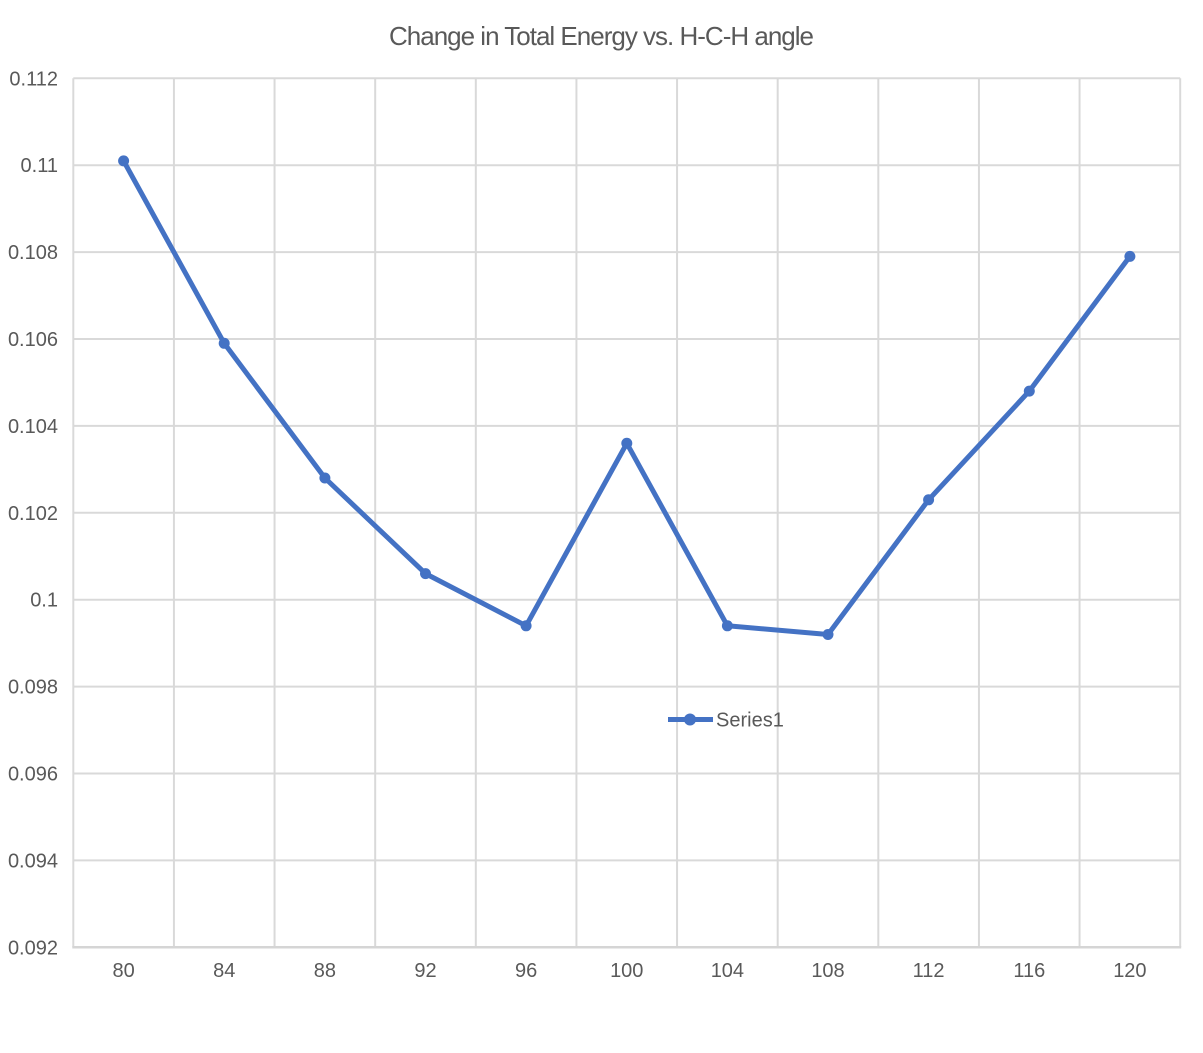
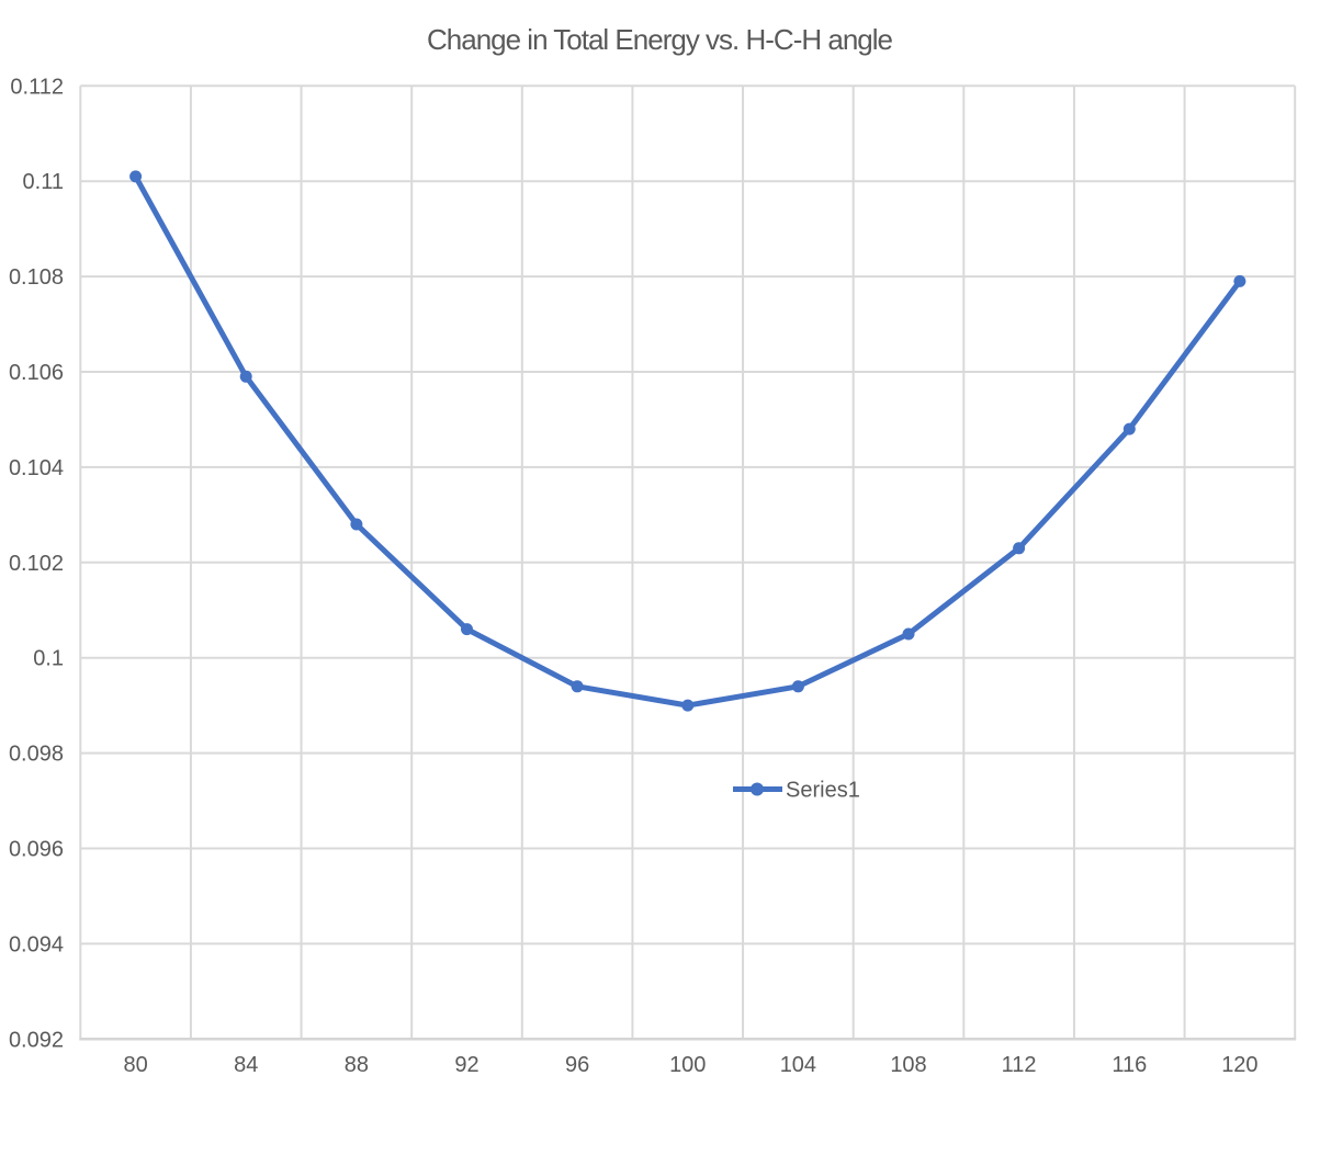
100: 0.1036 -> 0.0990
108: 0.0992 -> 0.1005
